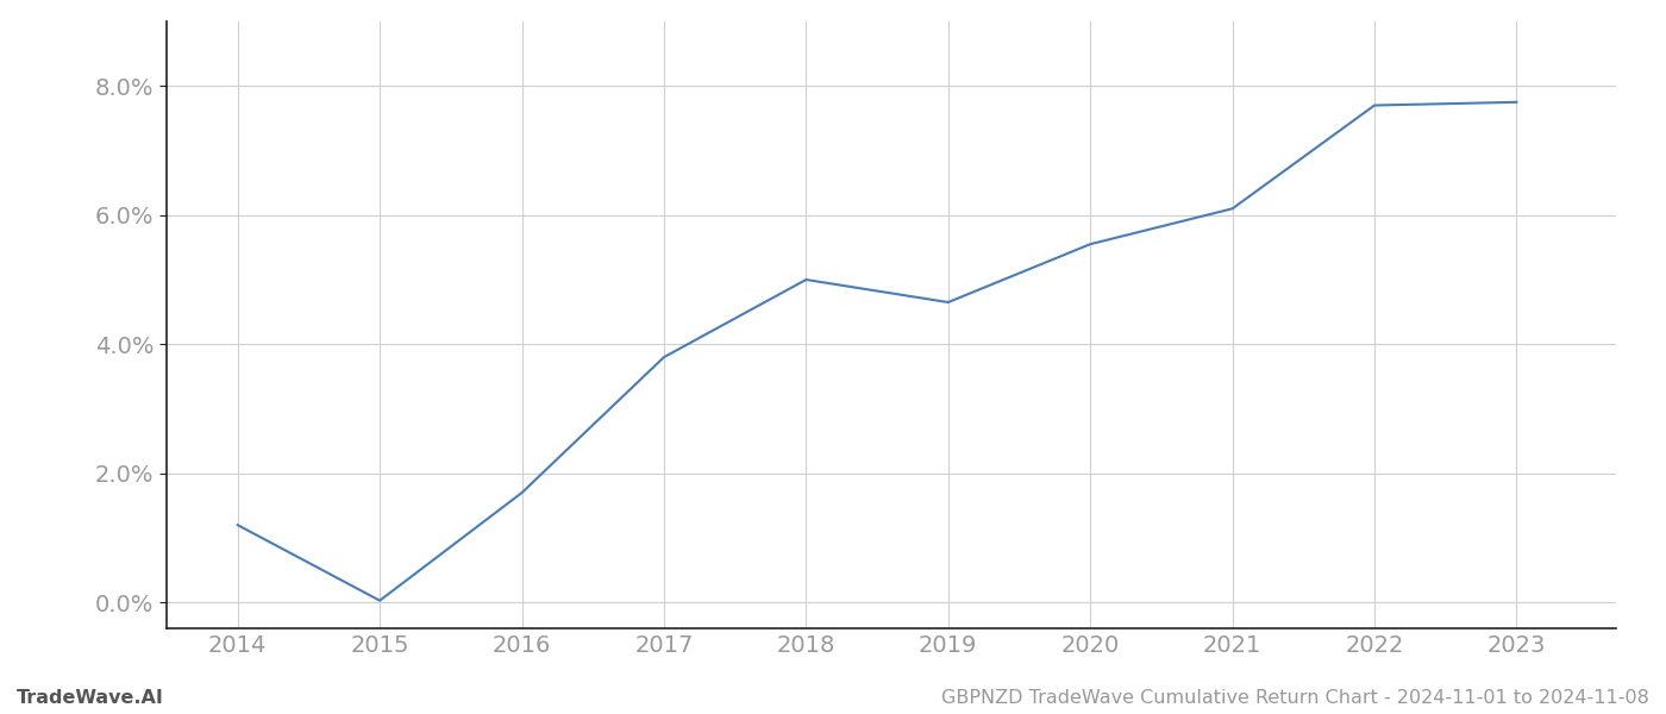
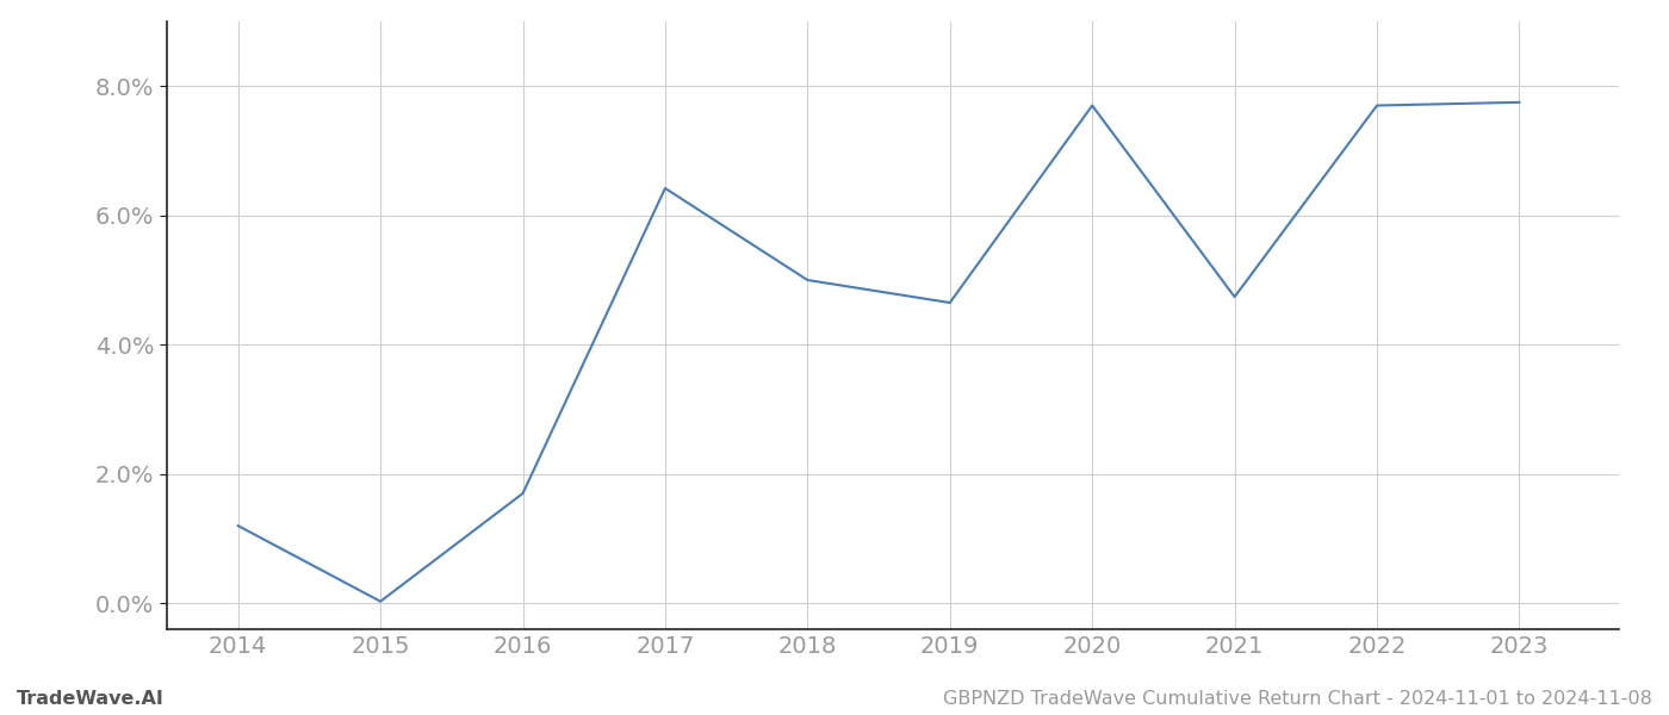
2017: 3.80% -> 6.42%
2020: 5.55% -> 7.70%
2021: 6.10% -> 4.74%
